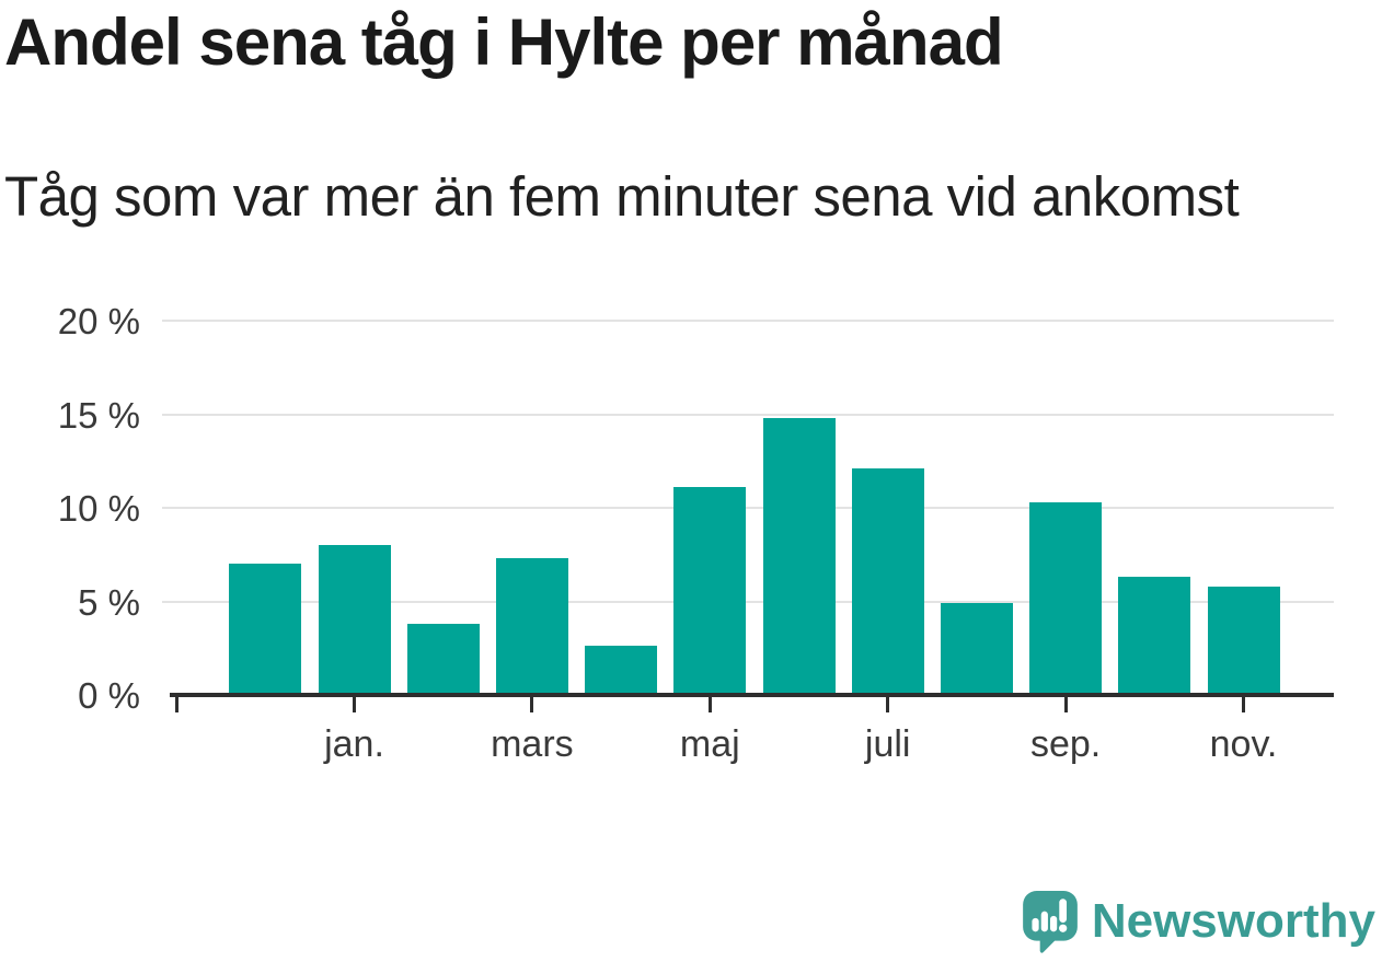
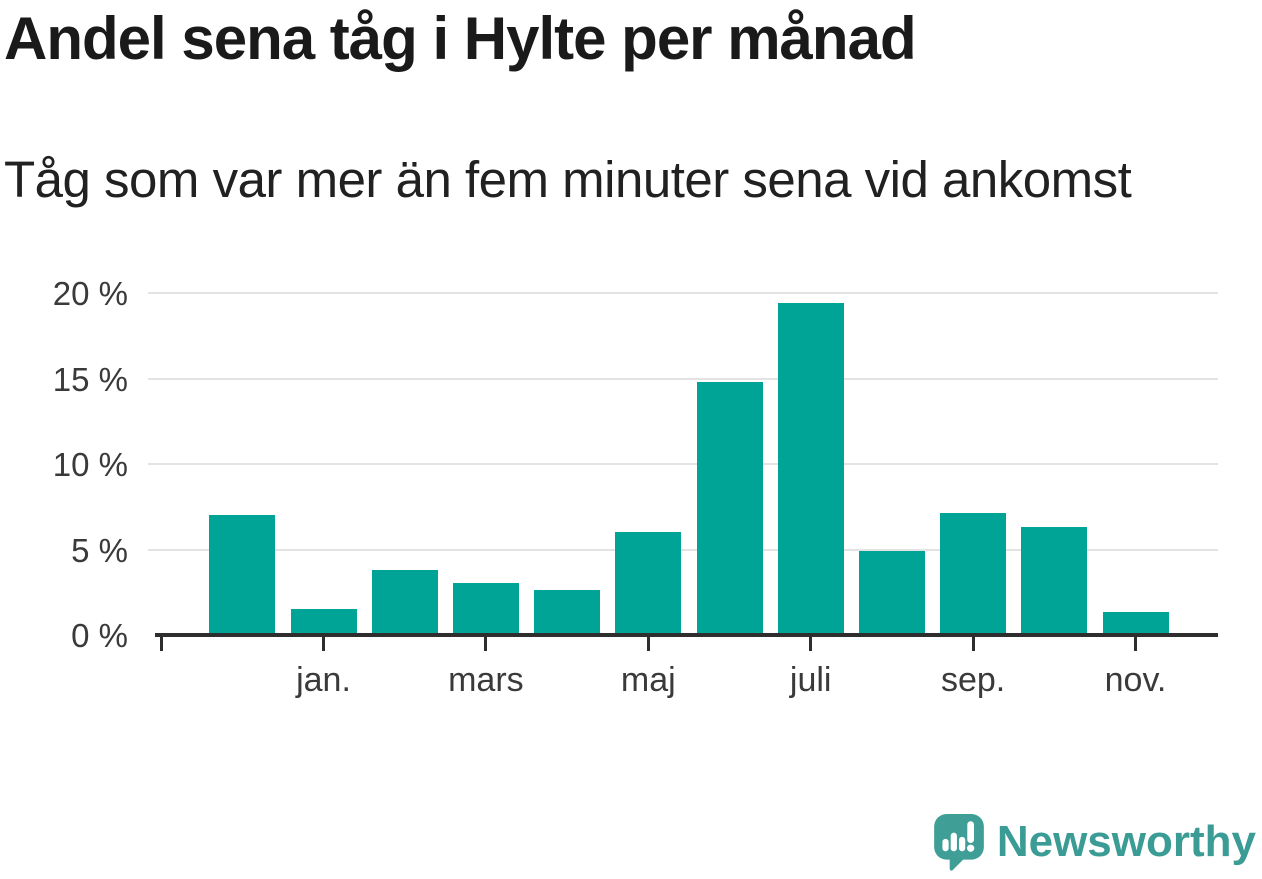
jan.: 7.9% -> 1.4%
mars: 7.2% -> 2.9%
maj: 11.0% -> 5.9%
juli: 12.0% -> 19.3%
sep.: 10.2% -> 7.0%
nov.: 5.7% -> 1.2%
